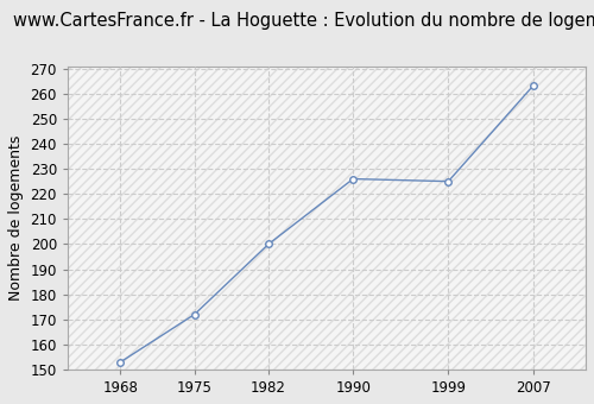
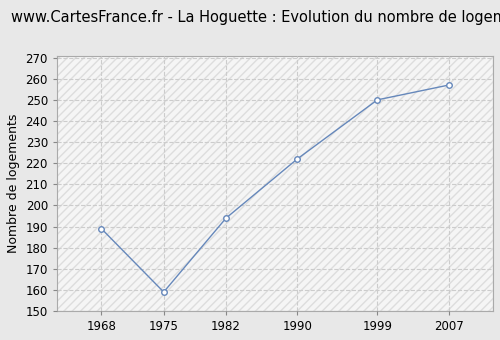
1968: 153 -> 189
1975: 172 -> 159
1982: 200 -> 194
1990: 226 -> 222
1999: 225 -> 250
2007: 263 -> 257
